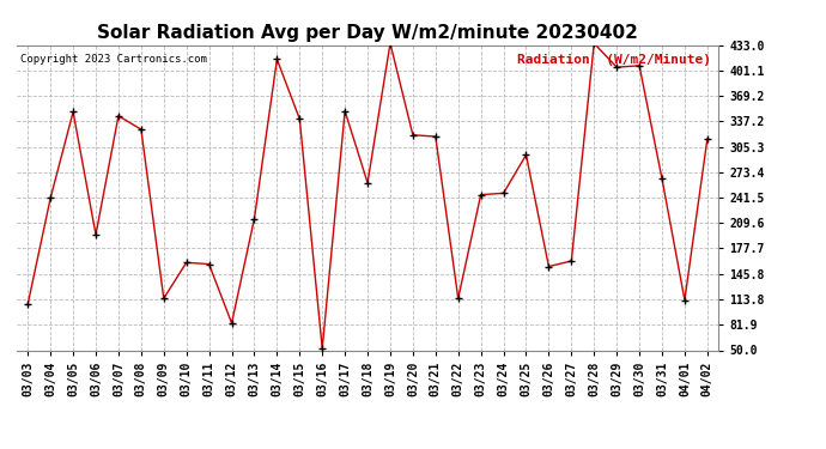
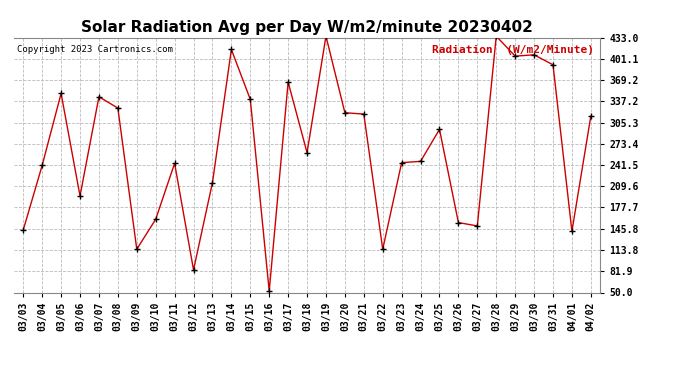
03/03: 108 -> 144
03/11: 158 -> 244
03/17: 350 -> 366
03/27: 162 -> 150
03/31: 265 -> 392
04/01: 113 -> 142
